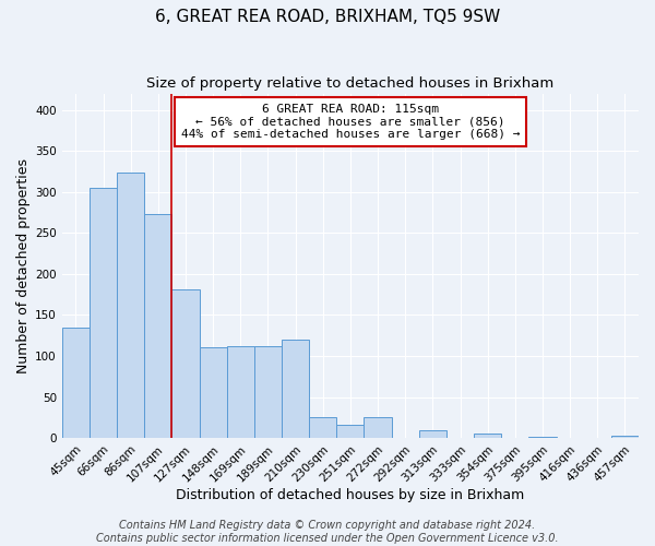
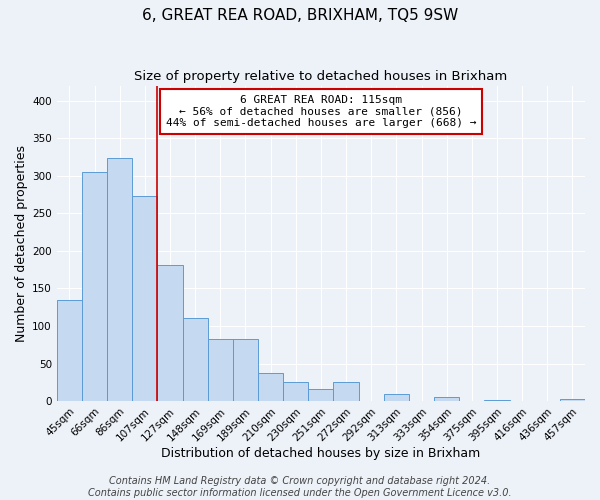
169sqm: 112 -> 83
189sqm: 112 -> 83
210sqm: 120 -> 37
